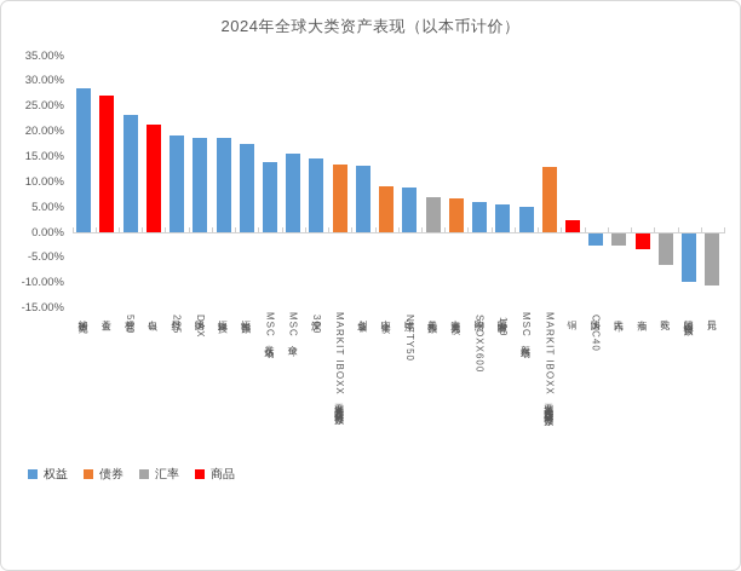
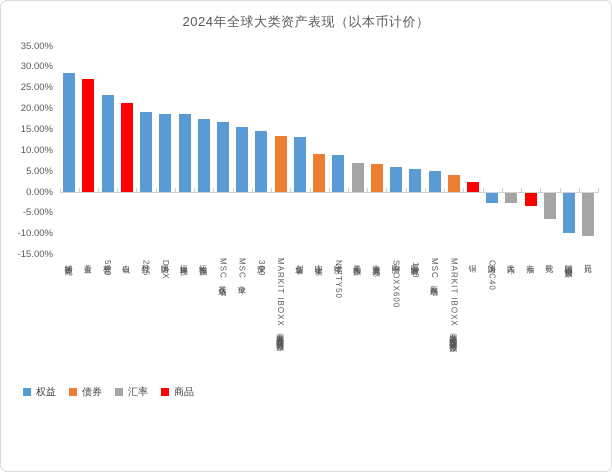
MSC发达市场: 14% -> 17%
MARKIT IBOXX亚洲美元投资级别债券指数: 13% -> 4%
